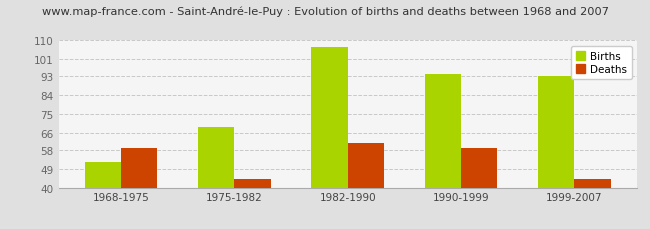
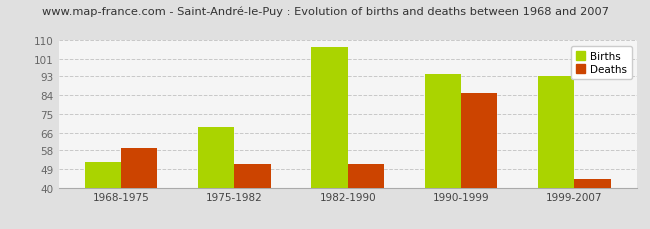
Deaths/1975-1982: 44 -> 51
Deaths/1982-1990: 61 -> 51
Deaths/1990-1999: 59 -> 85
